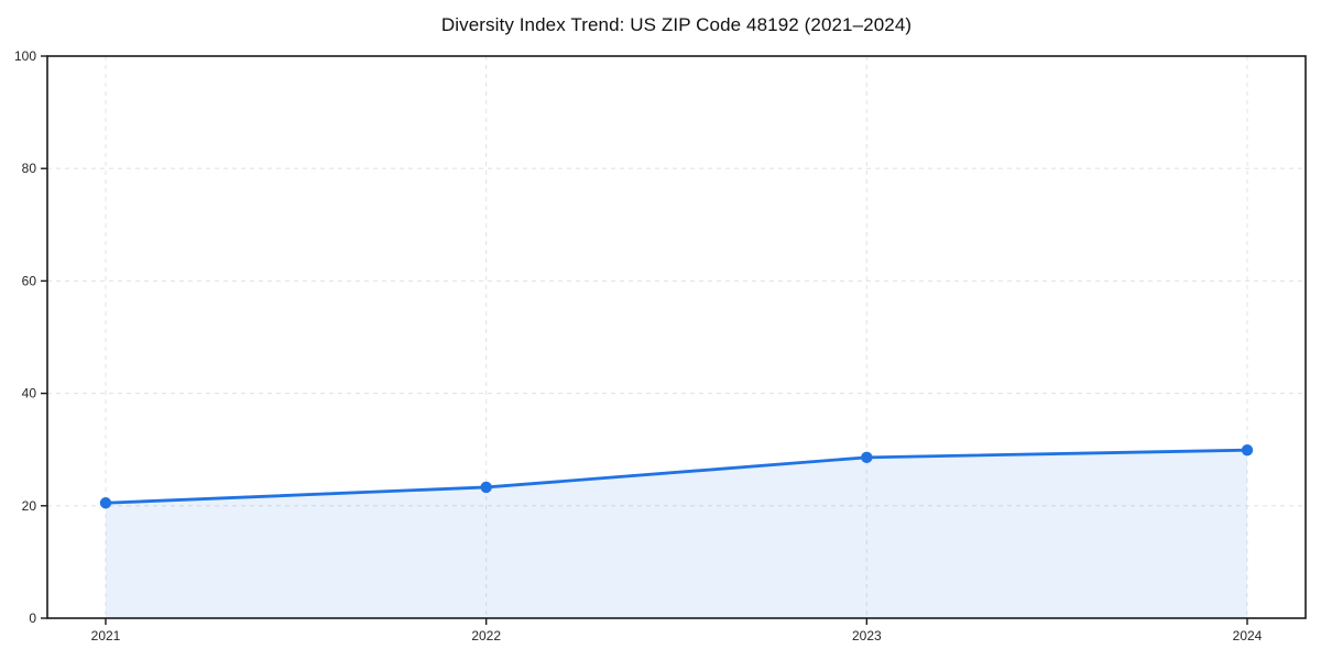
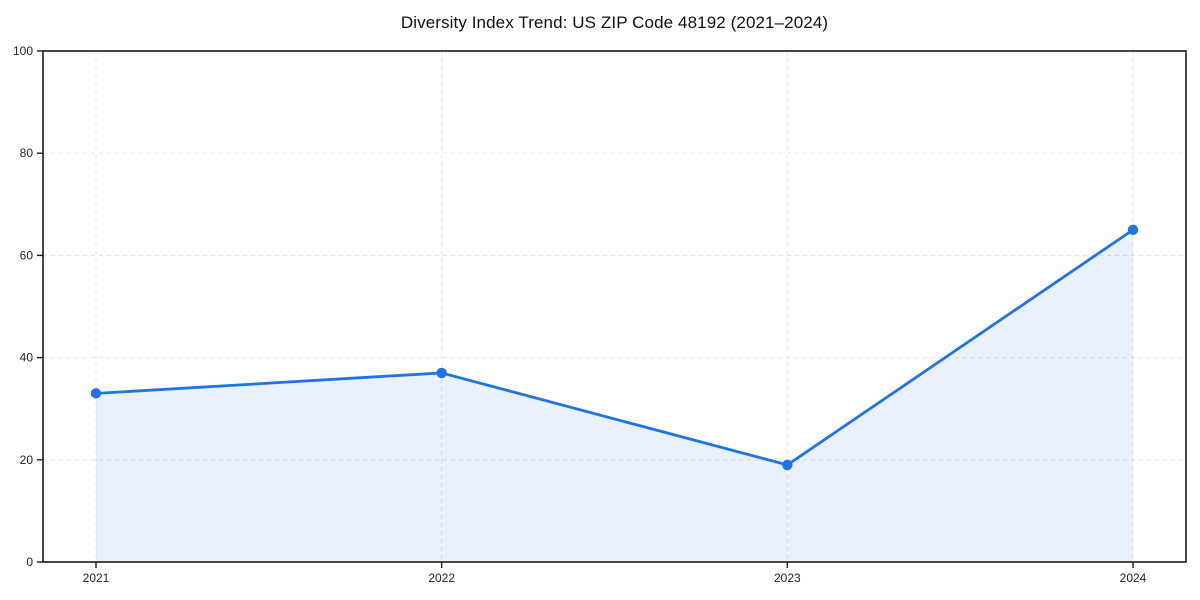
2021: 20 -> 33
2022: 23 -> 37
2023: 29 -> 19
2024: 30 -> 65
